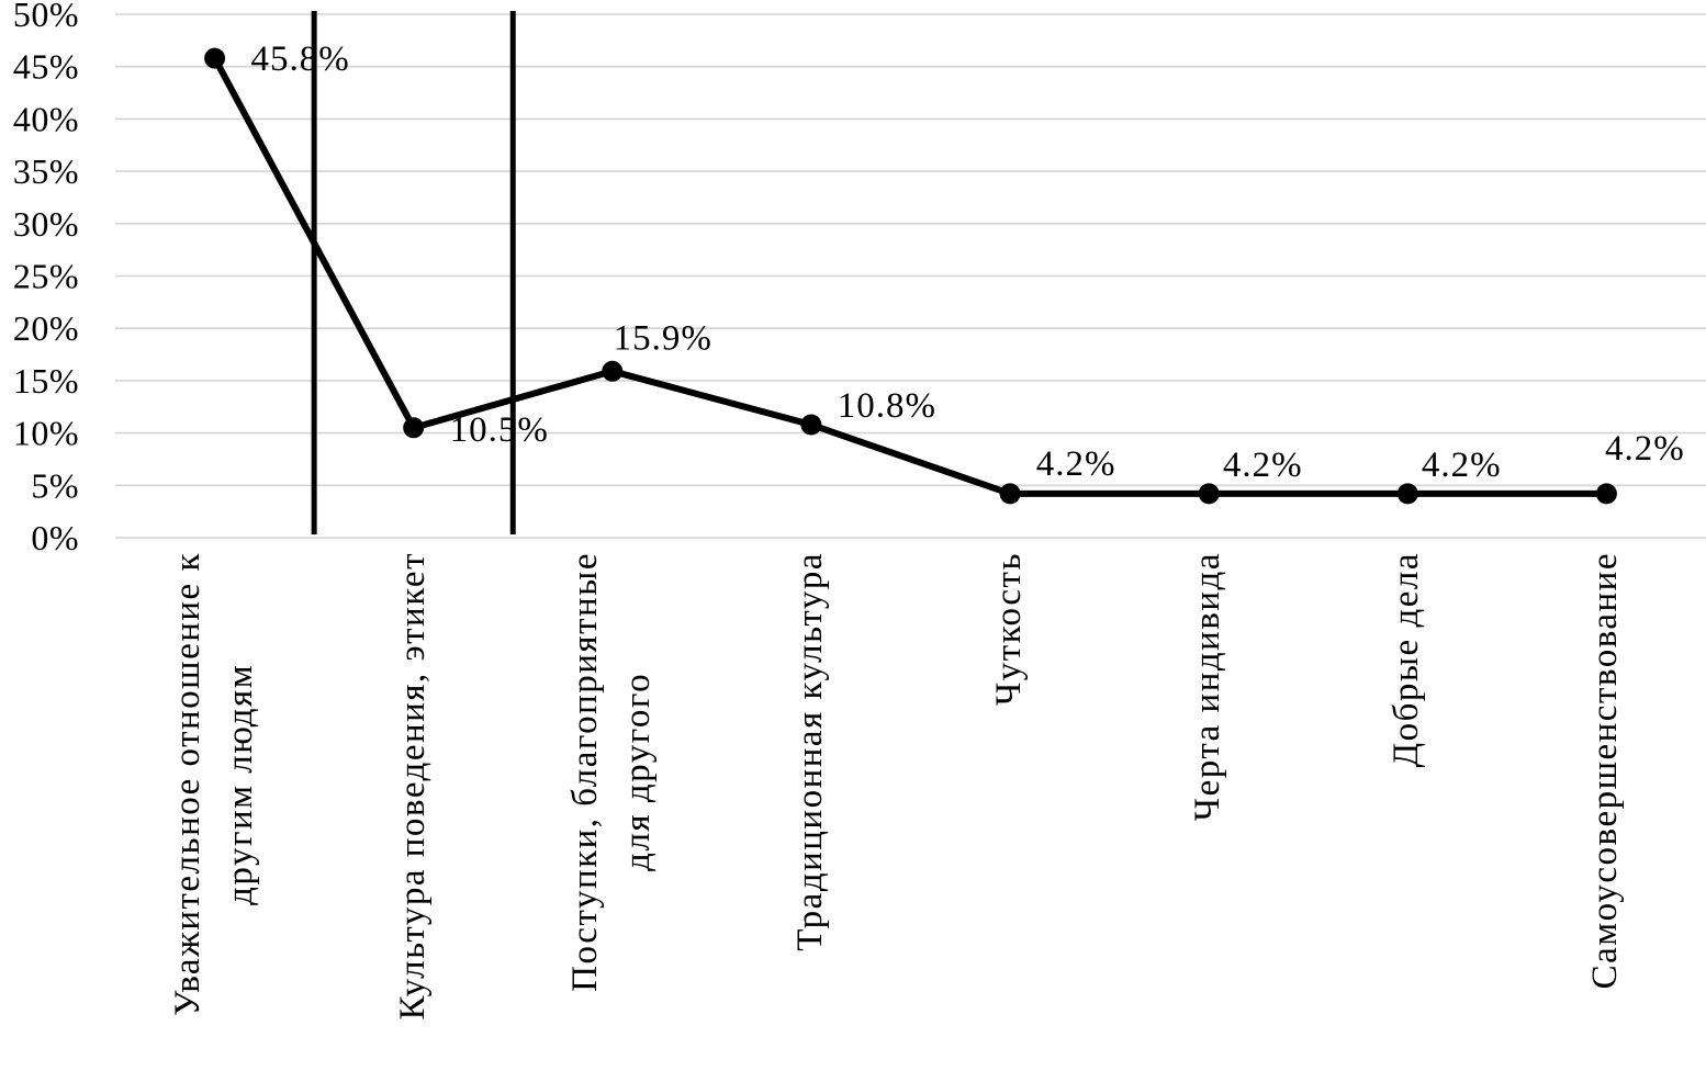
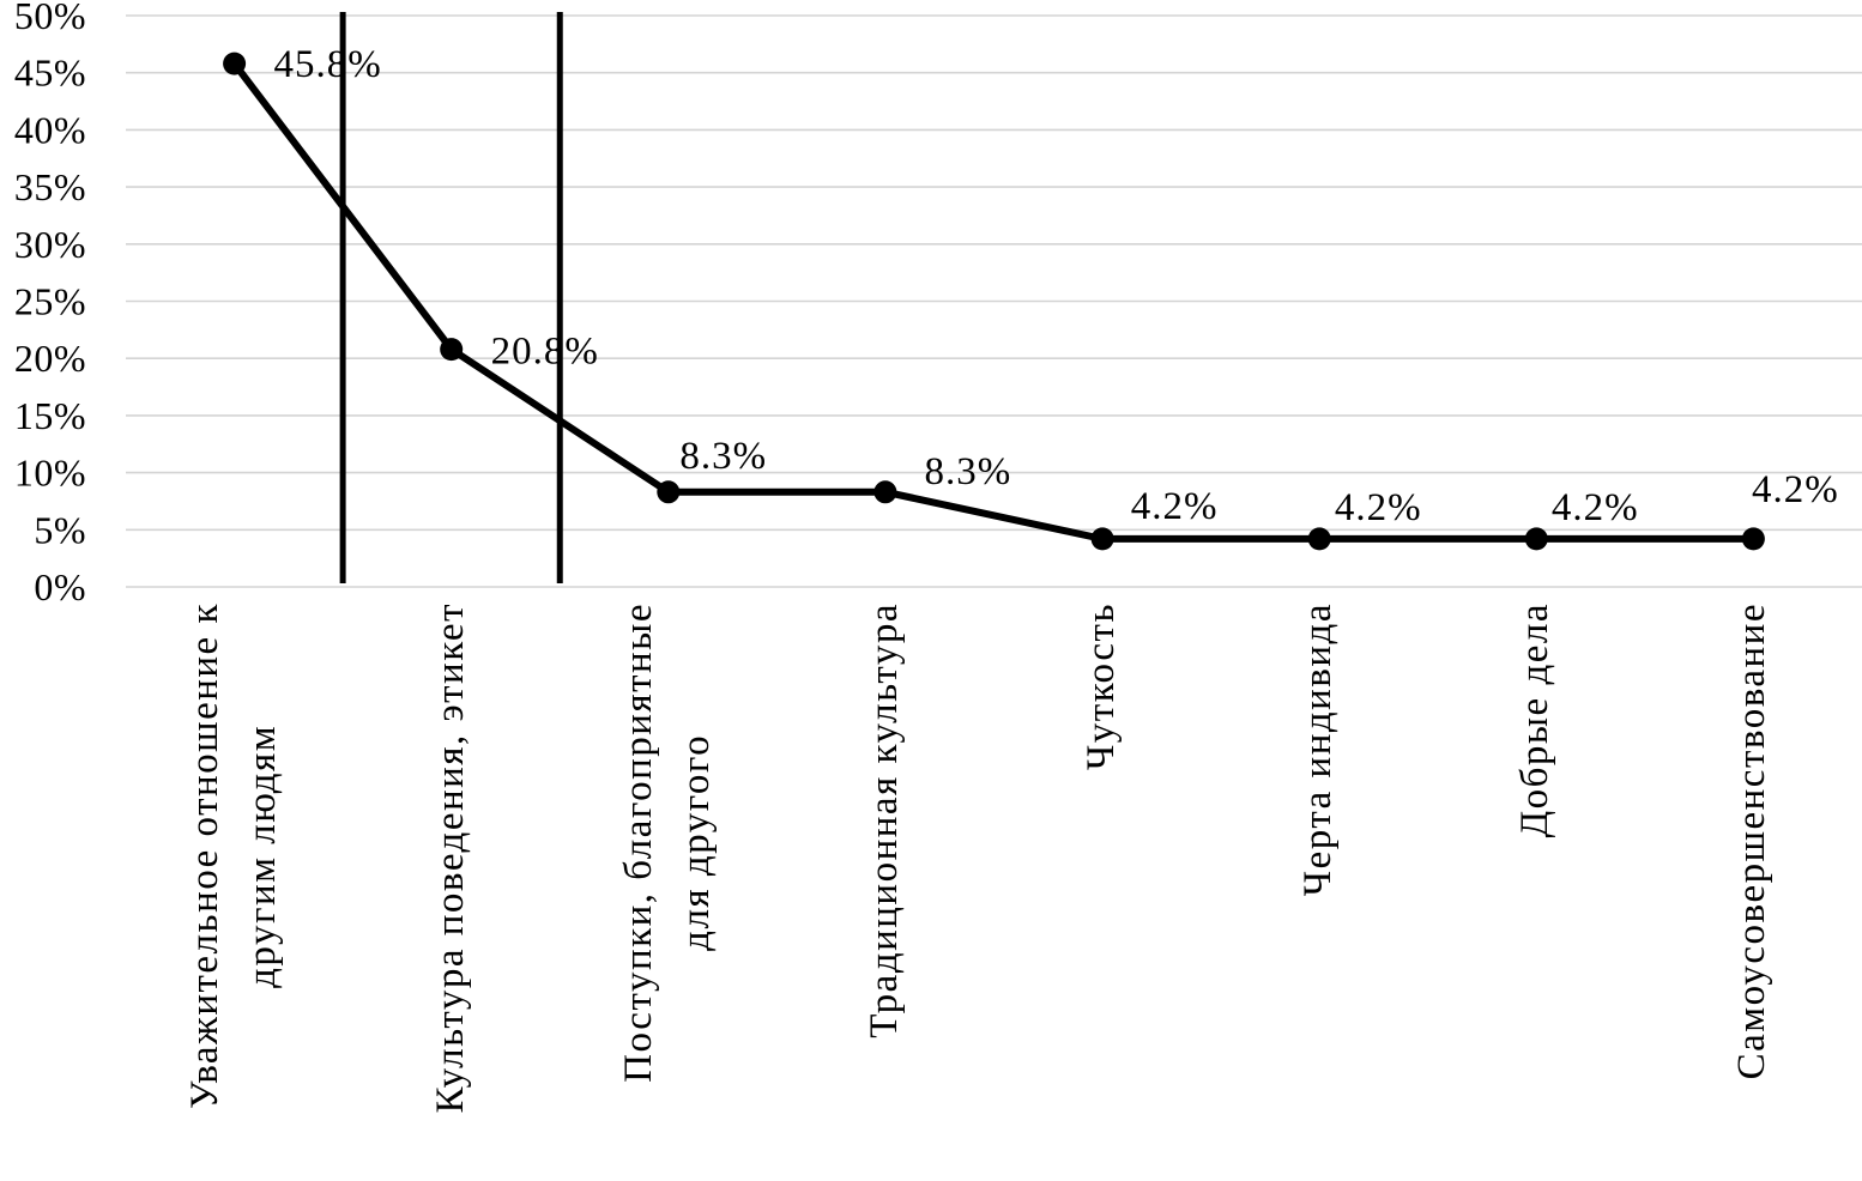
Культура поведения, этикет: 10.5% -> 20.8%
Поступки, благоприятные для другого: 15.9% -> 8.3%
Традиционная культура: 10.8% -> 8.3%
